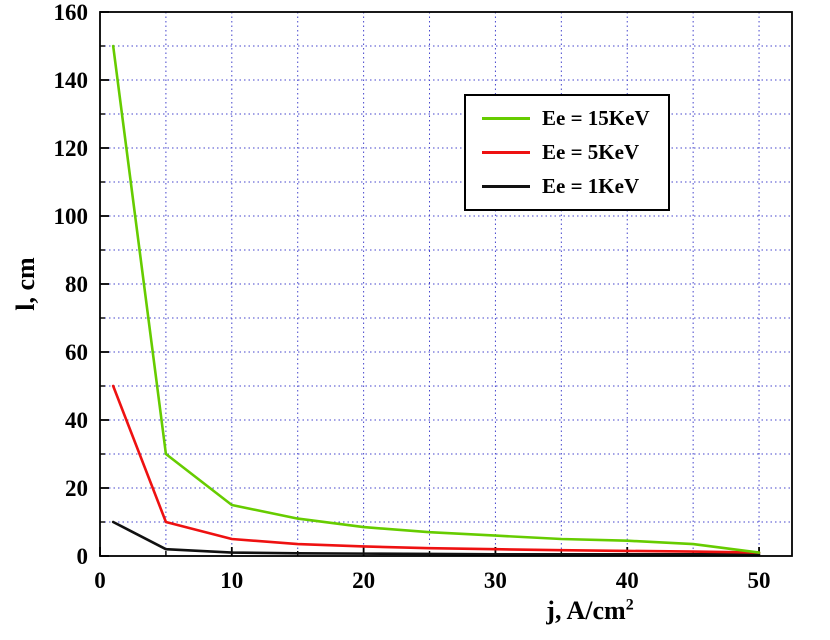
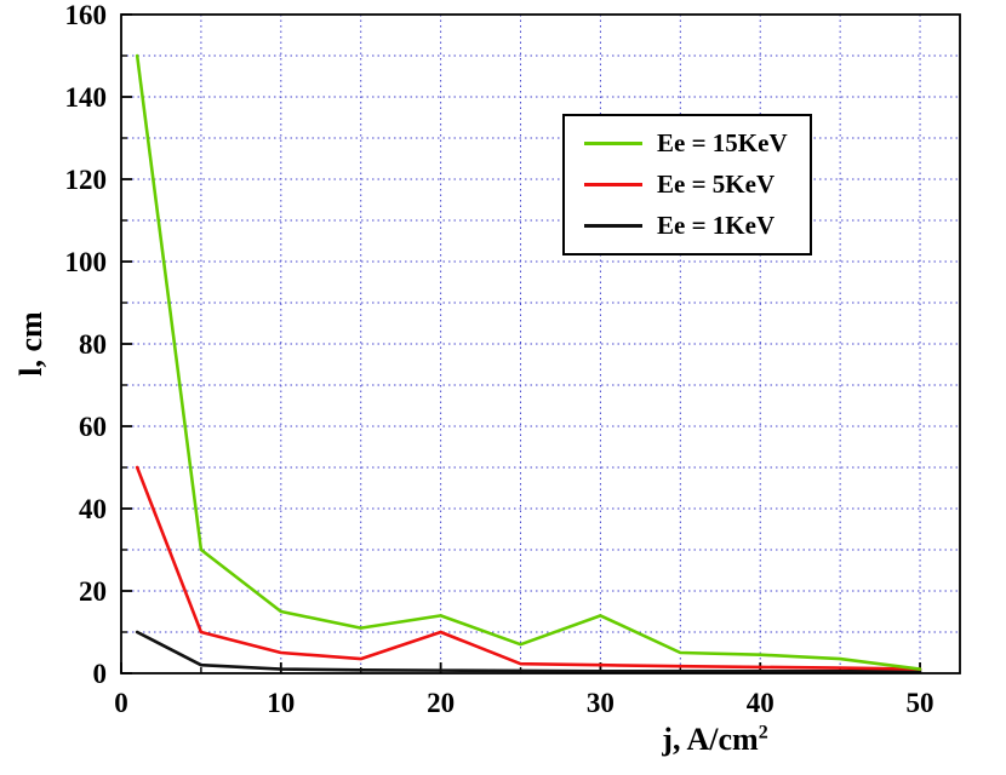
Ee = 15KeV/20: 8 -> 14
Ee = 5KeV/20: 3 -> 10
Ee = 15KeV/30: 6 -> 14
